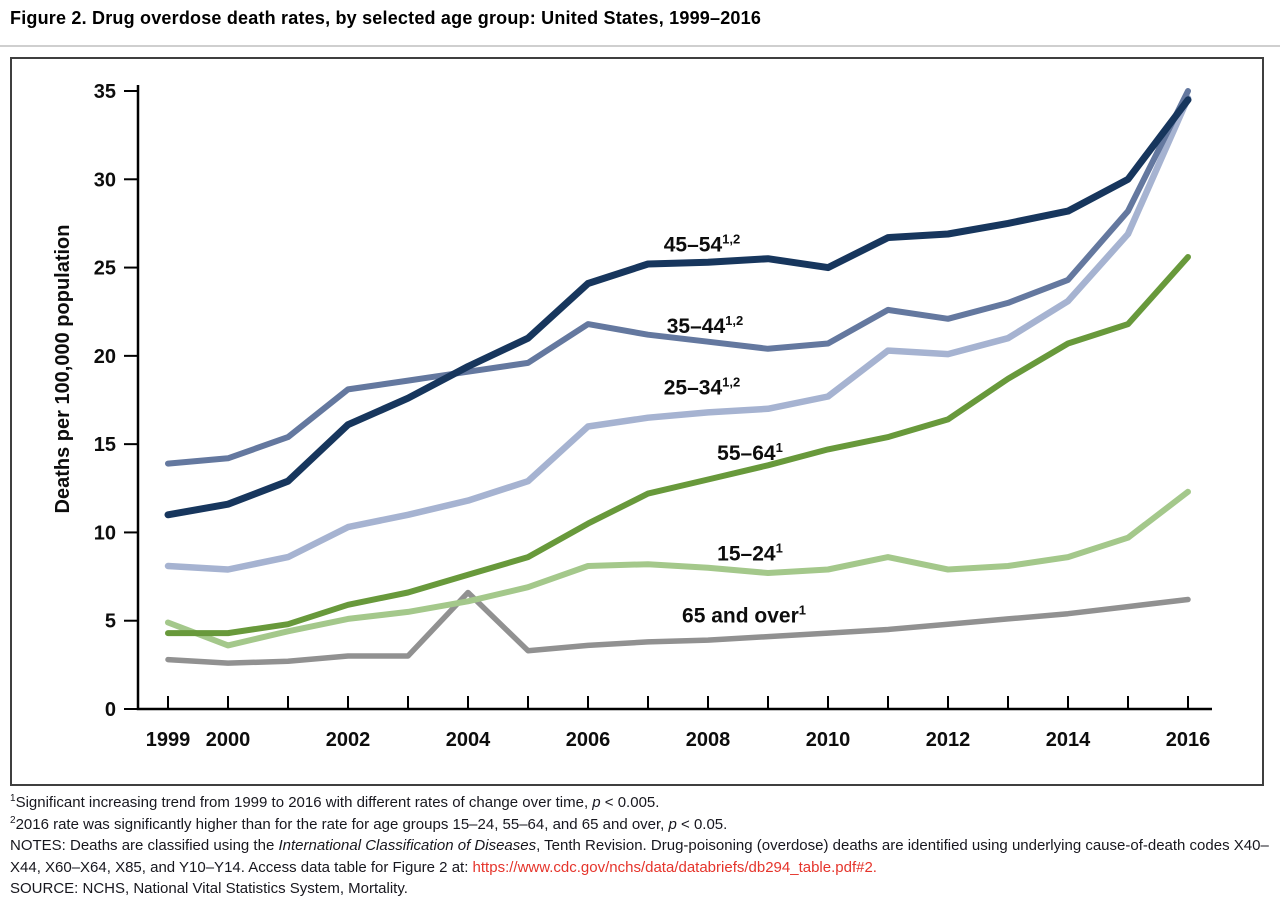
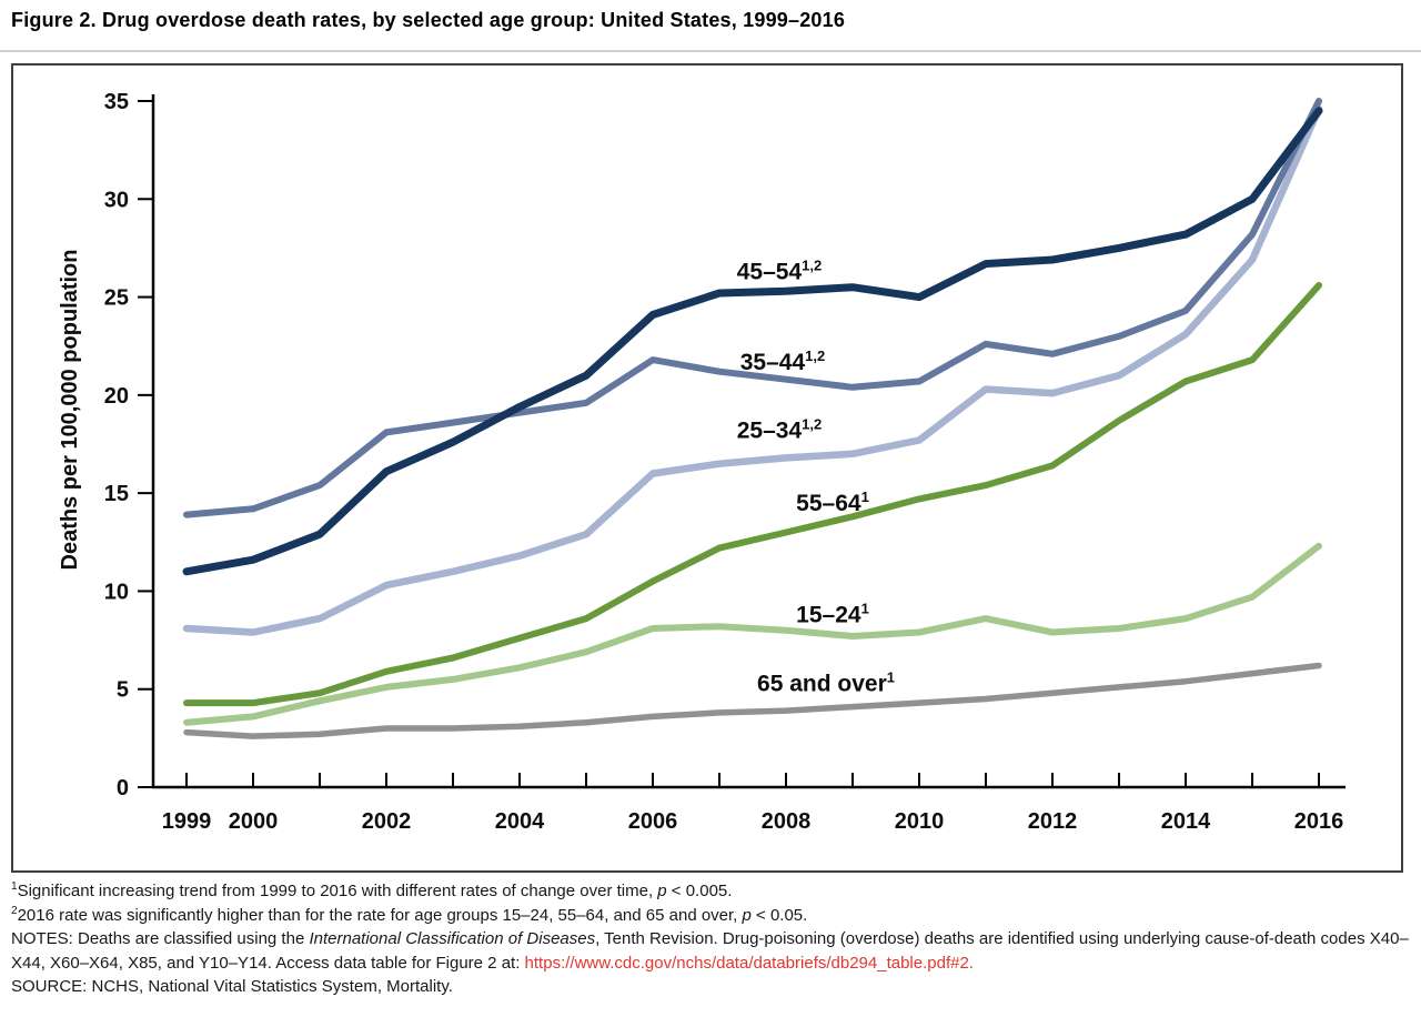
15–24/1999: 4.9 -> 3.3
65 and over/2004: 6.6 -> 3.1
